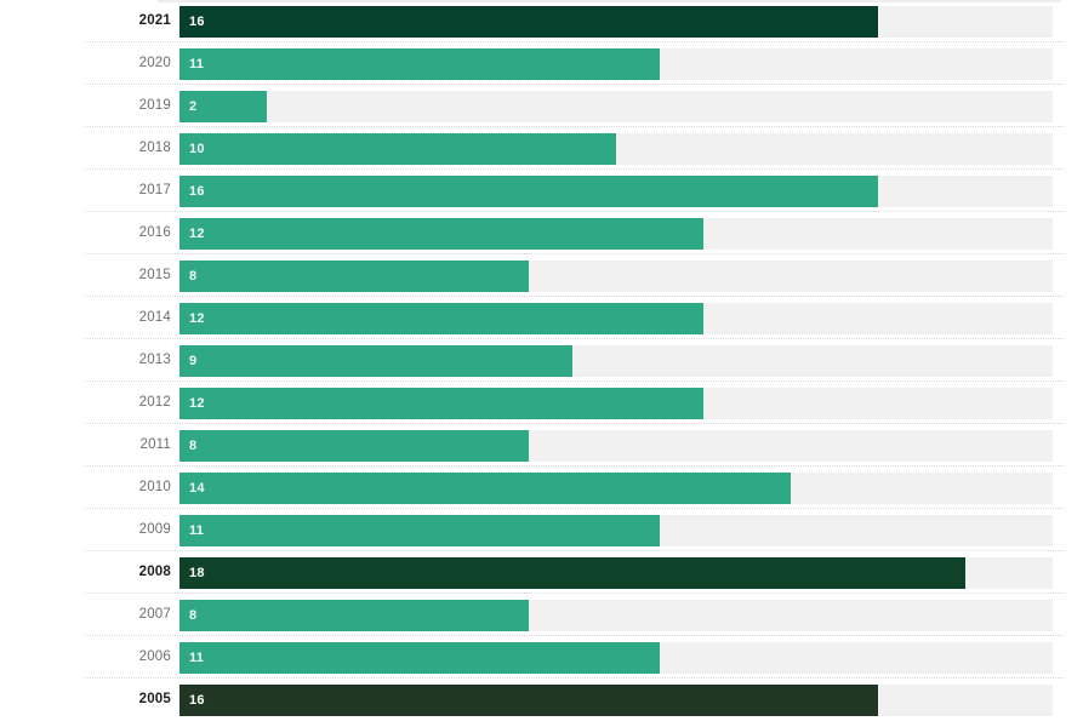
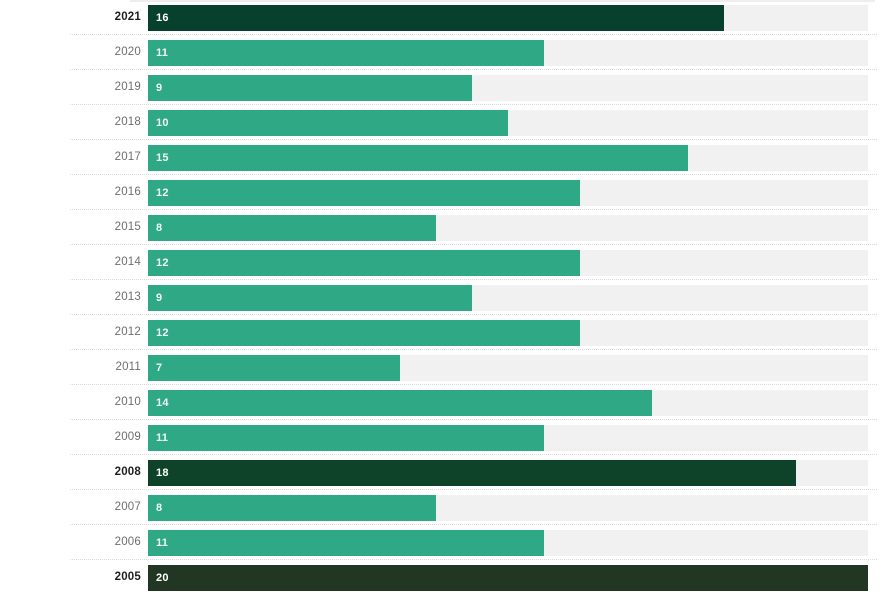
2019: 2 -> 9
2017: 16 -> 15
2011: 8 -> 7
2005: 16 -> 20
